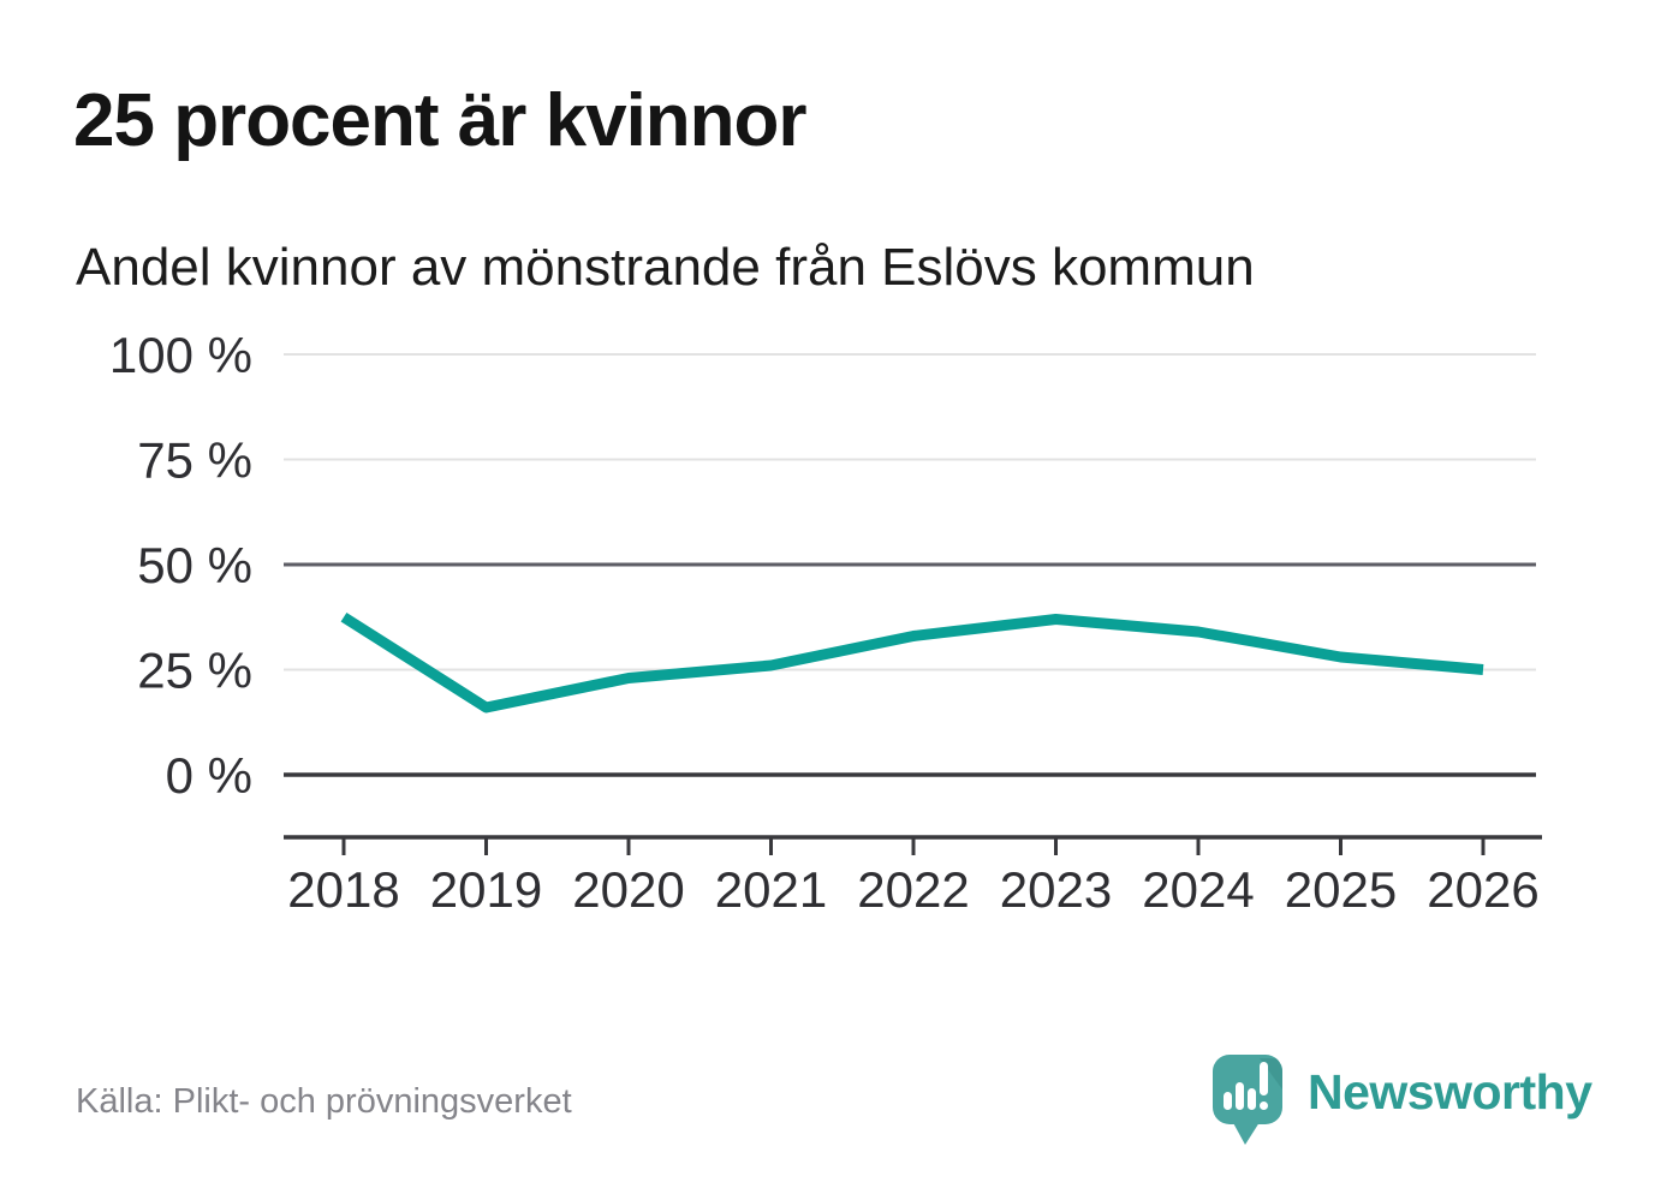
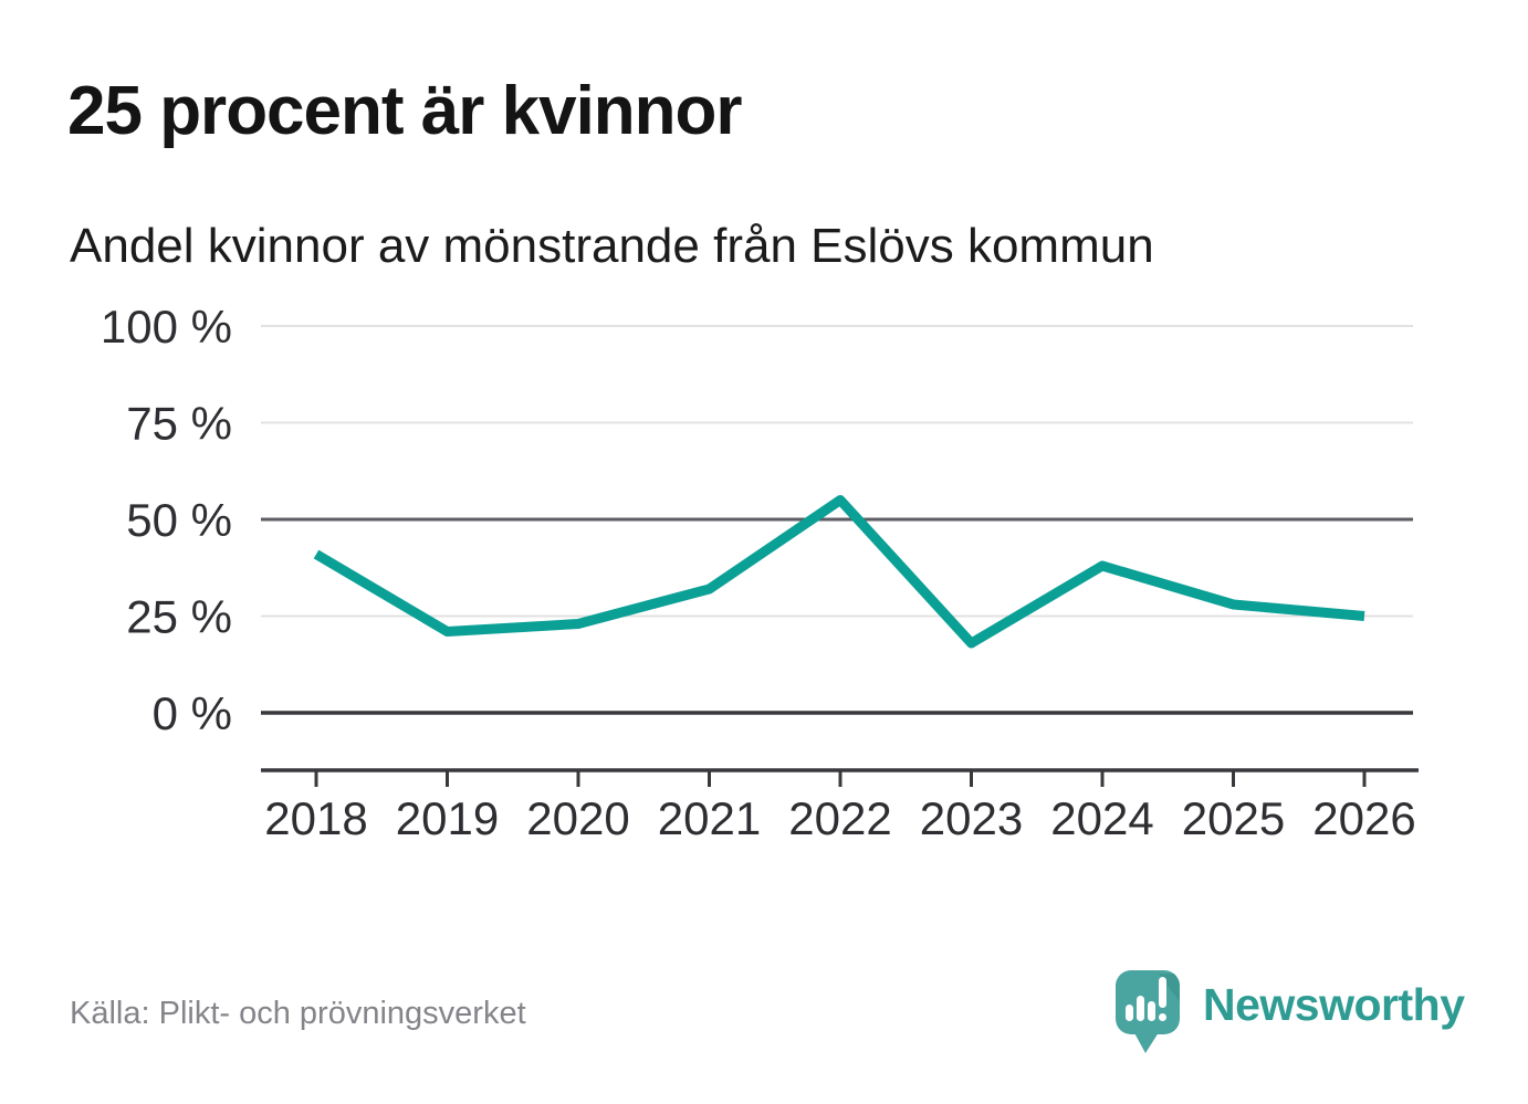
2018: 38% -> 41%
2019: 16% -> 21%
2021: 26% -> 32%
2022: 33% -> 55%
2023: 37% -> 18%
2024: 34% -> 38%
